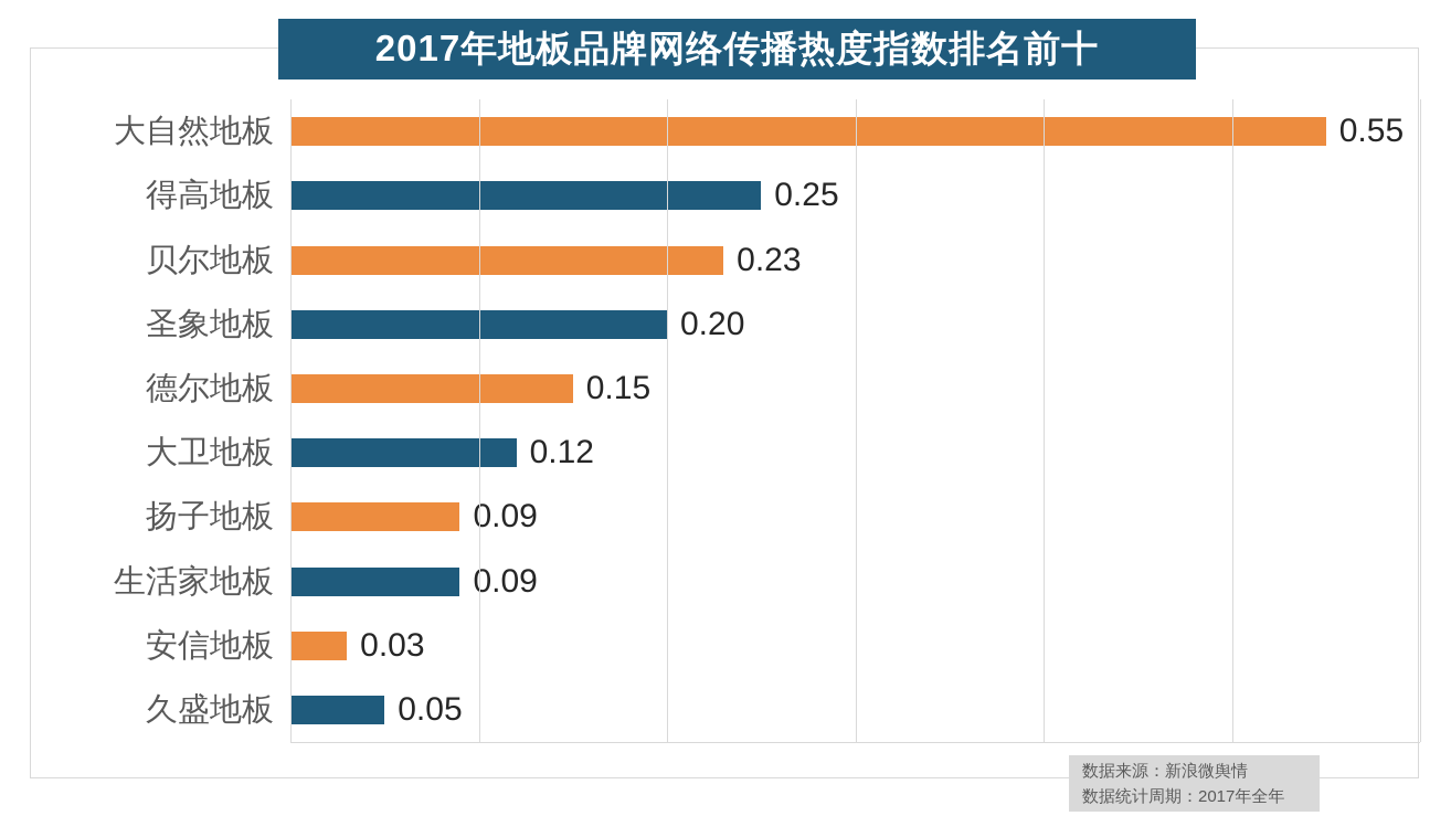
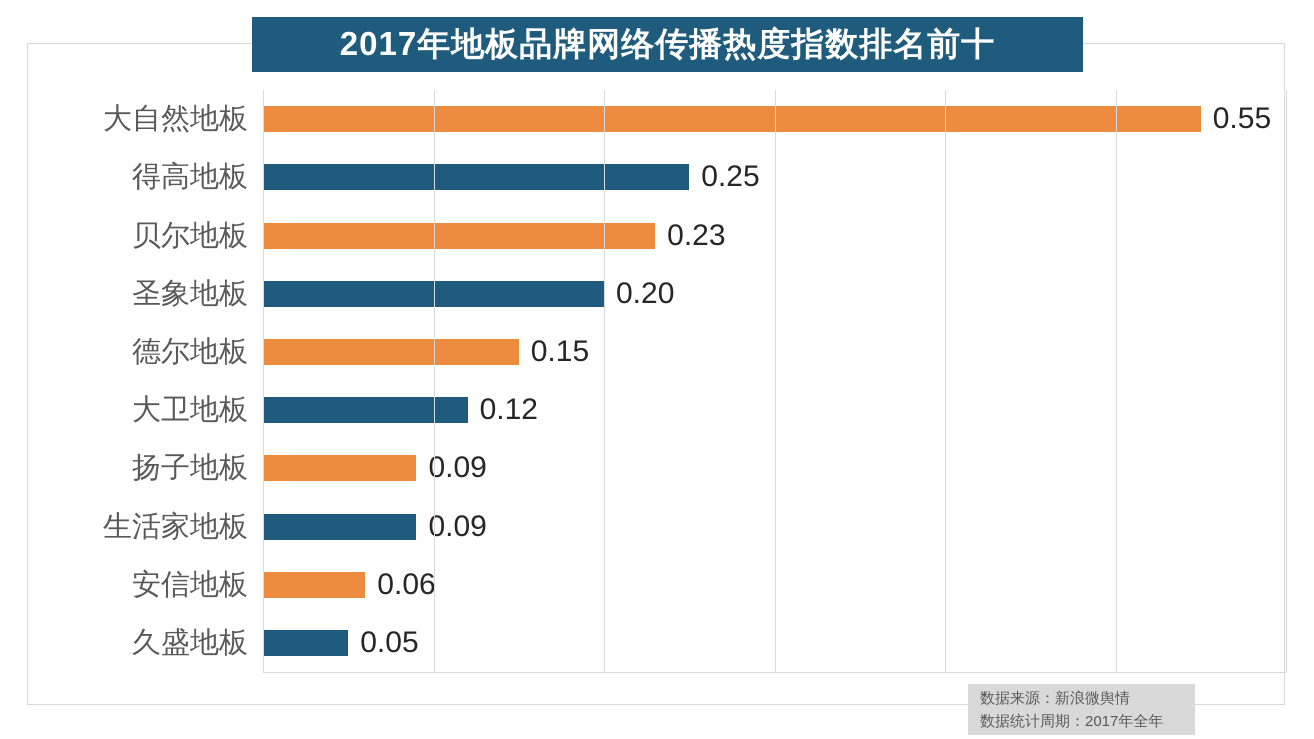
安信地板: 0.03 -> 0.06
